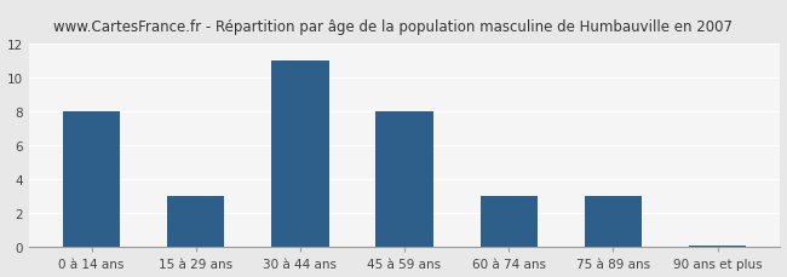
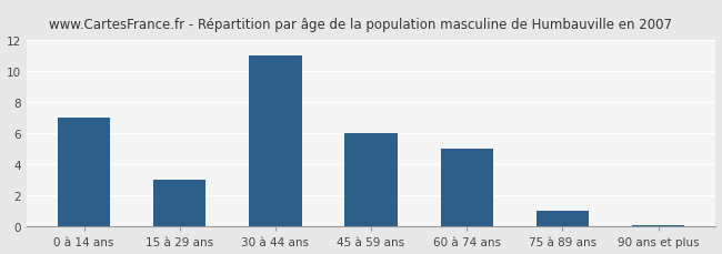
0 à 14 ans: 8.0 -> 7.0
45 à 59 ans: 8.0 -> 6.0
60 à 74 ans: 3.0 -> 5.0
75 à 89 ans: 3.0 -> 1.0
